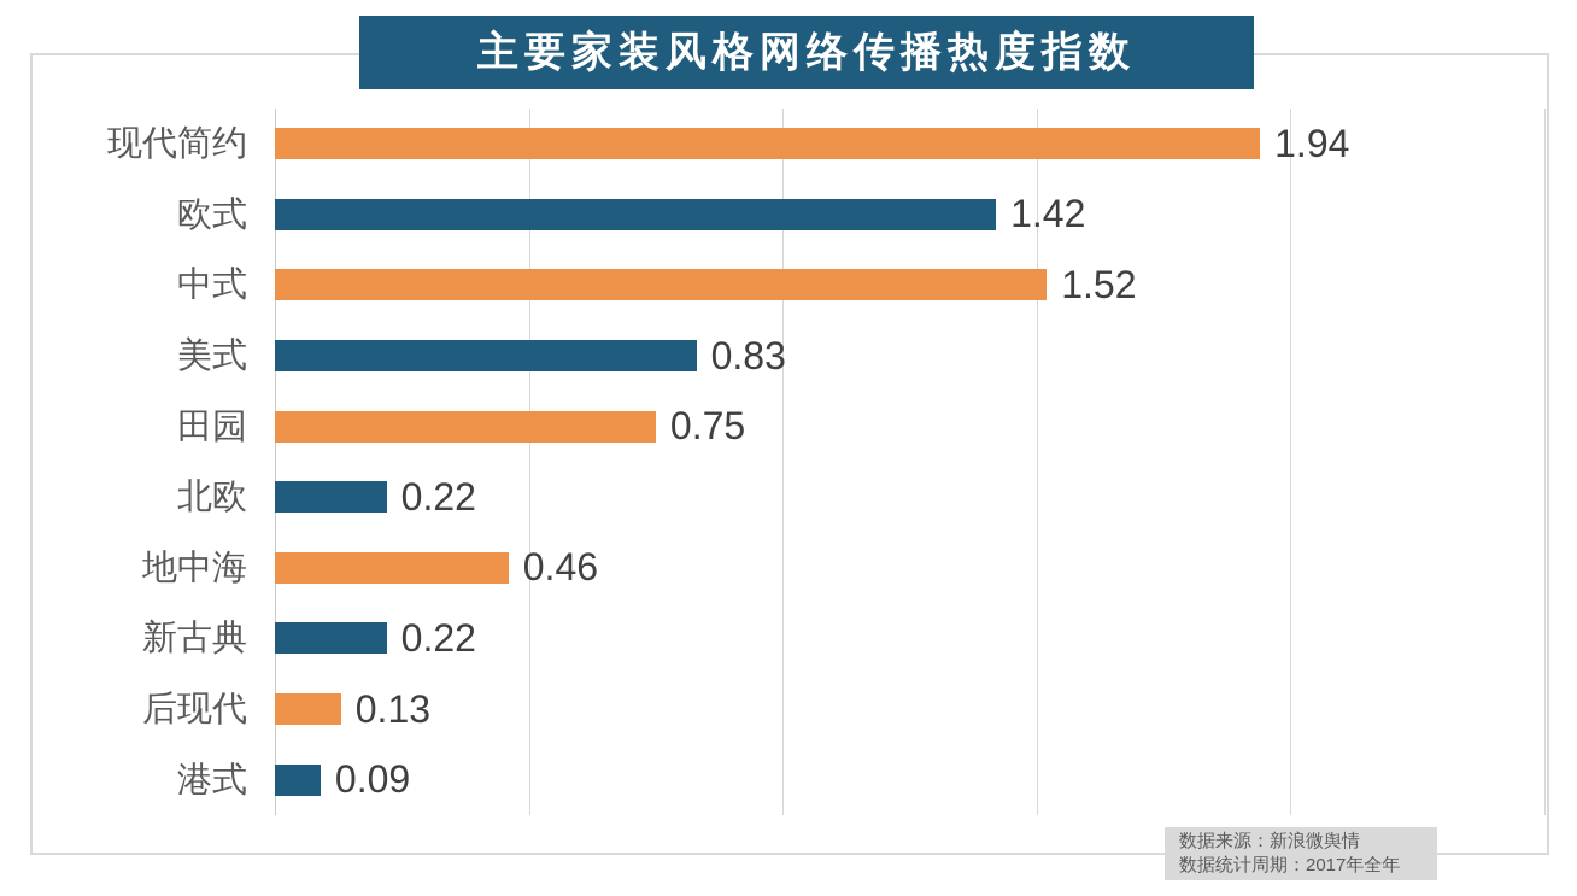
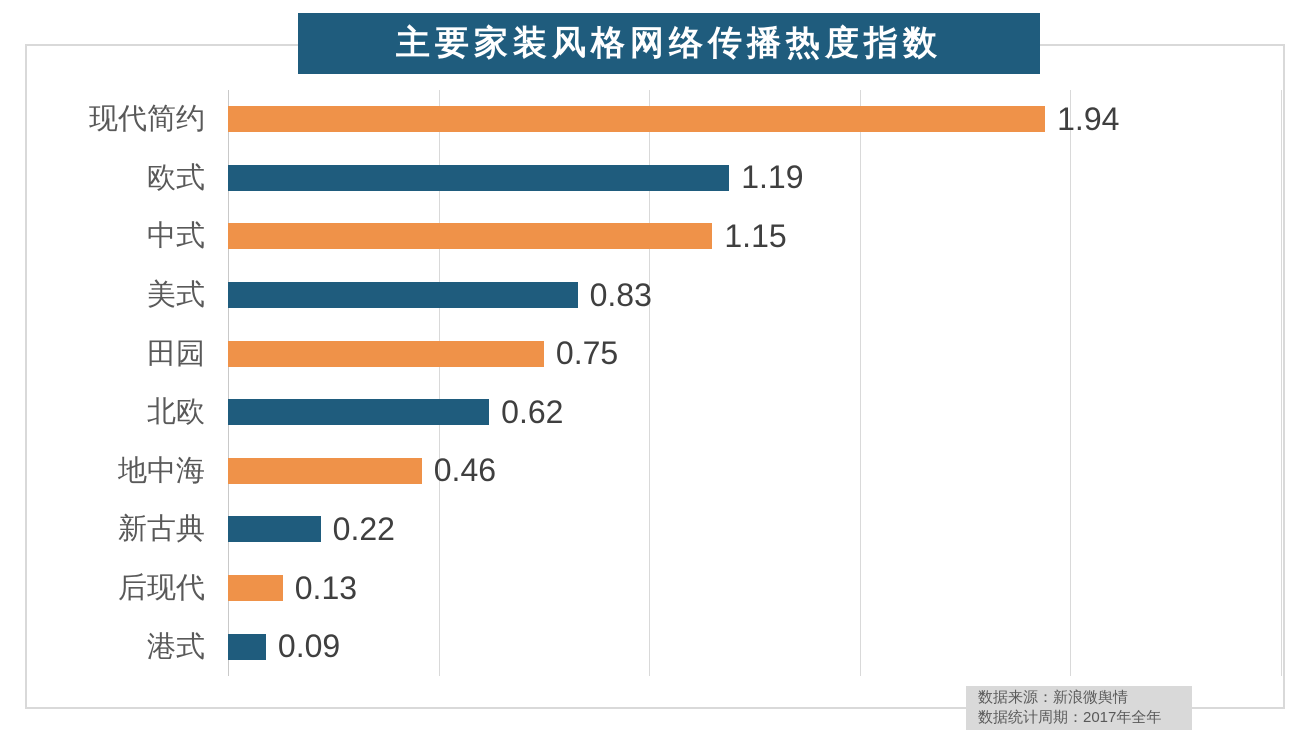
欧式: 1.42 -> 1.19
中式: 1.52 -> 1.15
北欧: 0.22 -> 0.62
